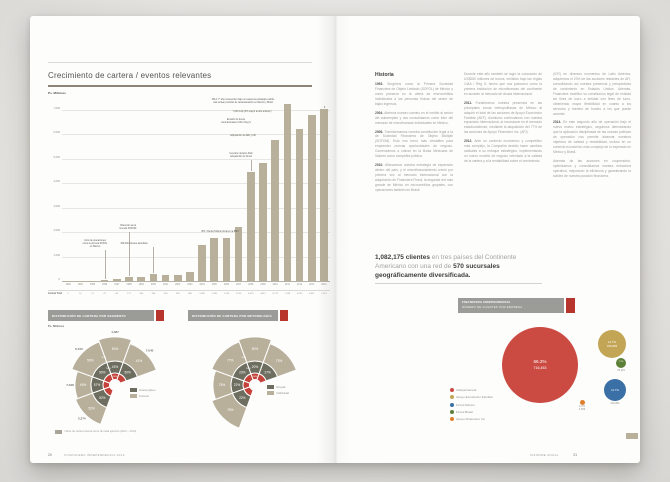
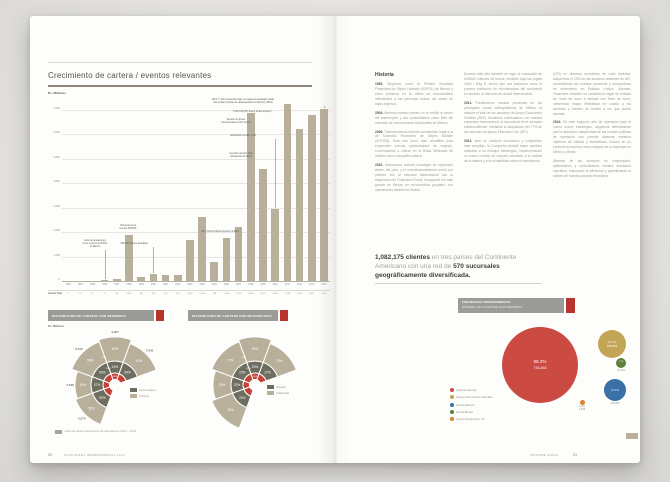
Crecimiento de cartera / eventos relevantes/1998: 171 -> 1905
Crecimiento de cartera / eventos relevantes/2003: 380 -> 1670
Crecimiento de cartera / eventos relevantes/2004: 1,485 -> 2,609
Crecimiento de cartera / eventos relevantes/2005: 1,780 -> 798
Crecimiento de cartera / eventos relevantes/2008: 4,475 -> 6,862
Crecimiento de cartera / eventos relevantes/2009: 4,812 -> 4,575
Crecimiento de cartera / eventos relevantes/2010: 5,772 -> 2,944
